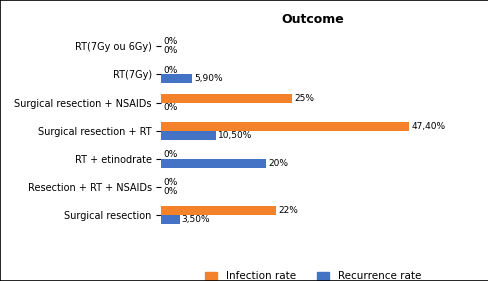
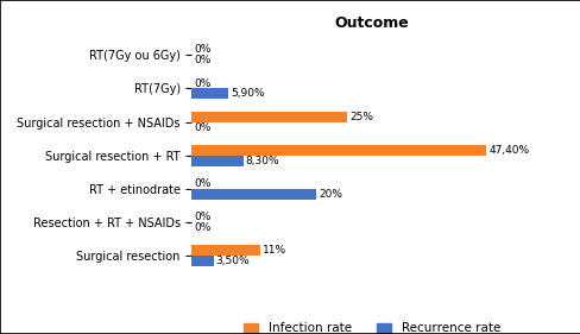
Recurrence rate/Surgical resection + RT: 10,50% -> 8,30%
Infection rate/Surgical resection: 22% -> 11%
